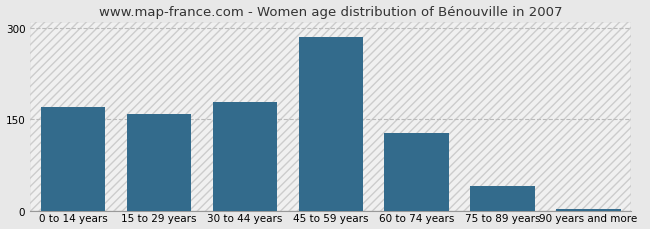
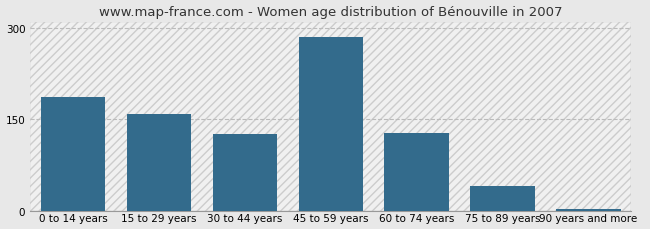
0 to 14 years: 170 -> 186
30 to 44 years: 178 -> 126
